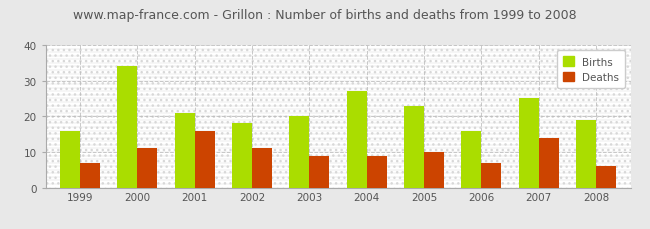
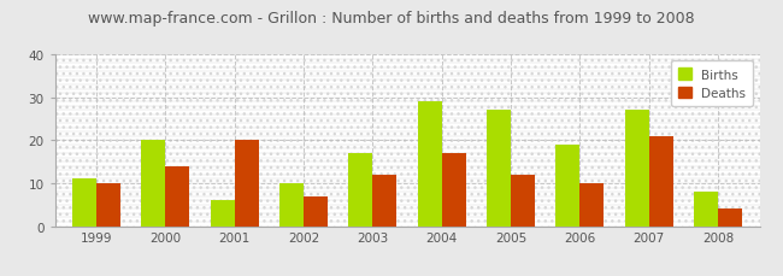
Births/1999: 16 -> 11
Deaths/1999: 7 -> 10
Births/2000: 34 -> 20
Deaths/2000: 11 -> 14
Births/2001: 21 -> 6
Deaths/2001: 16 -> 20
Births/2002: 18 -> 10
Deaths/2002: 11 -> 7
Births/2003: 20 -> 17
Deaths/2003: 9 -> 12
Births/2004: 27 -> 29
Deaths/2004: 9 -> 17
Births/2005: 23 -> 27
Deaths/2005: 10 -> 12
Births/2006: 16 -> 19
Deaths/2006: 7 -> 10
Births/2007: 25 -> 27
Deaths/2007: 14 -> 21
Births/2008: 19 -> 8
Deaths/2008: 6 -> 4
